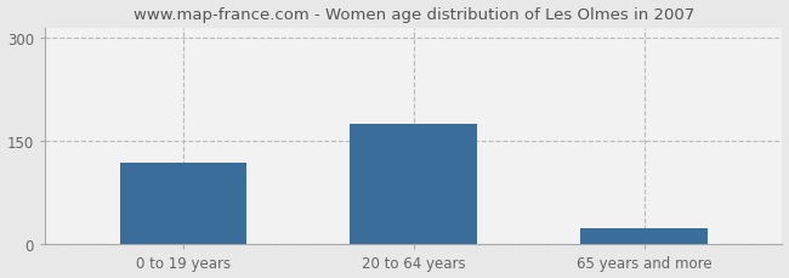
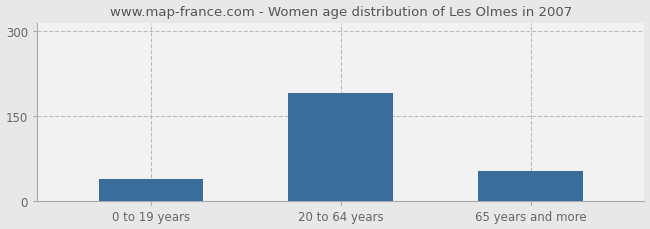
0 to 19 years: 118 -> 38
20 to 64 years: 175 -> 190
65 years and more: 22 -> 52
